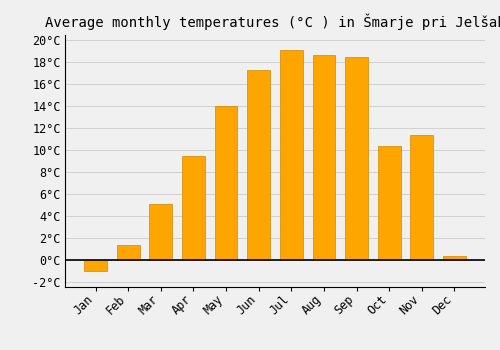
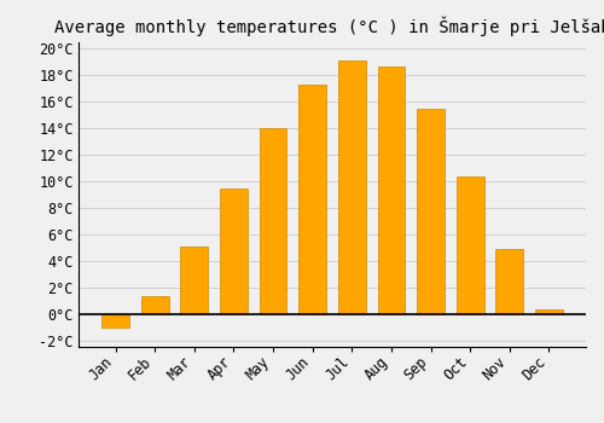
Sep: 18.5°C -> 15.5°C
Nov: 11.4°C -> 4.9°C
